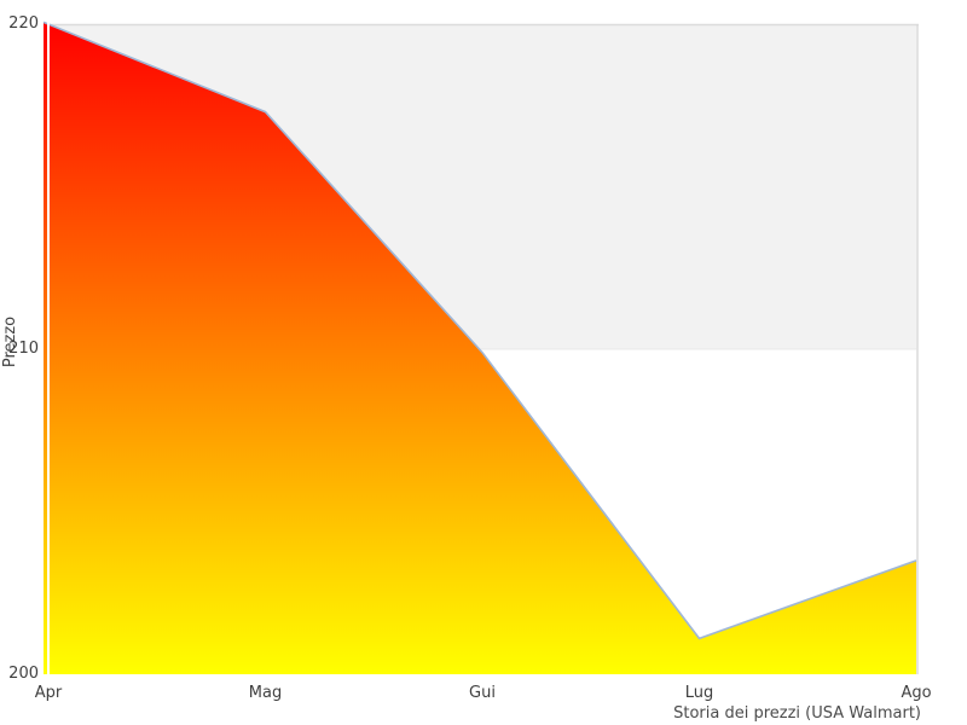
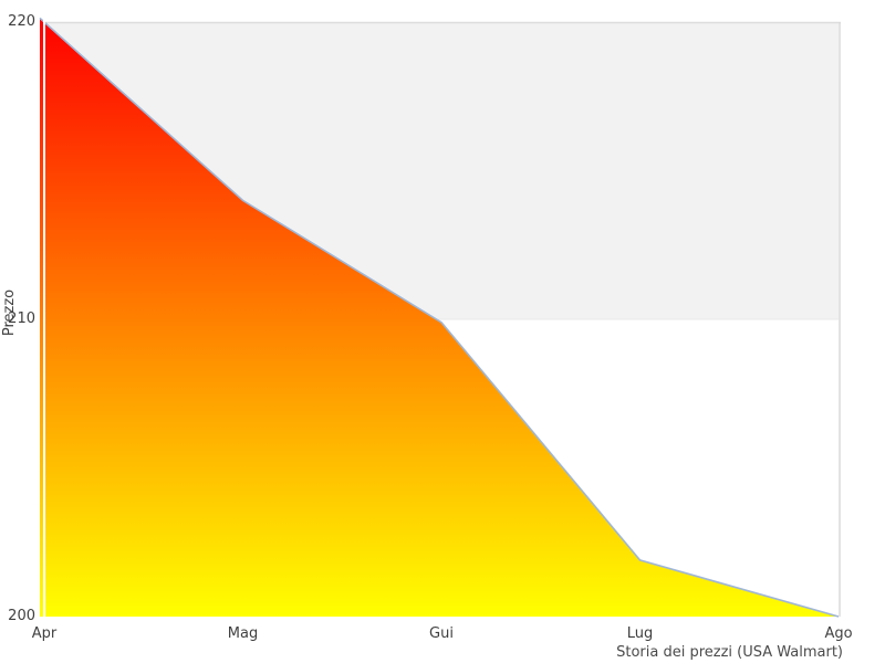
Mag: 217.3 -> 214.0
Lug: 201.1 -> 201.9
Ago: 203.5 -> 200.0
